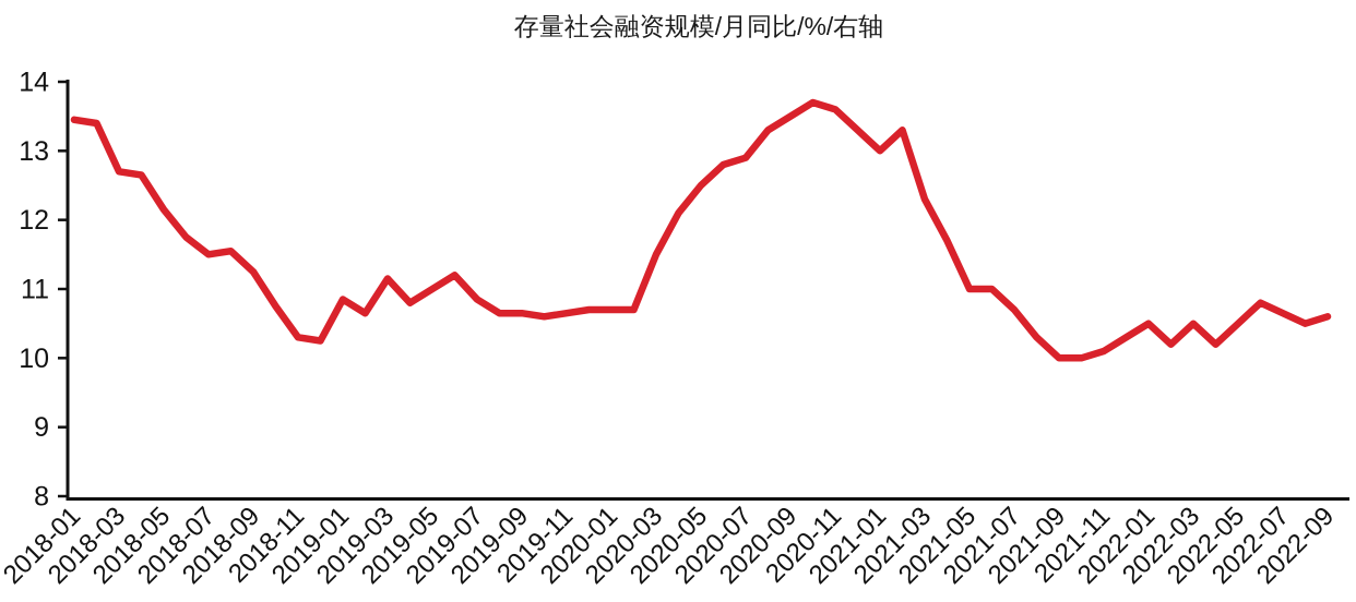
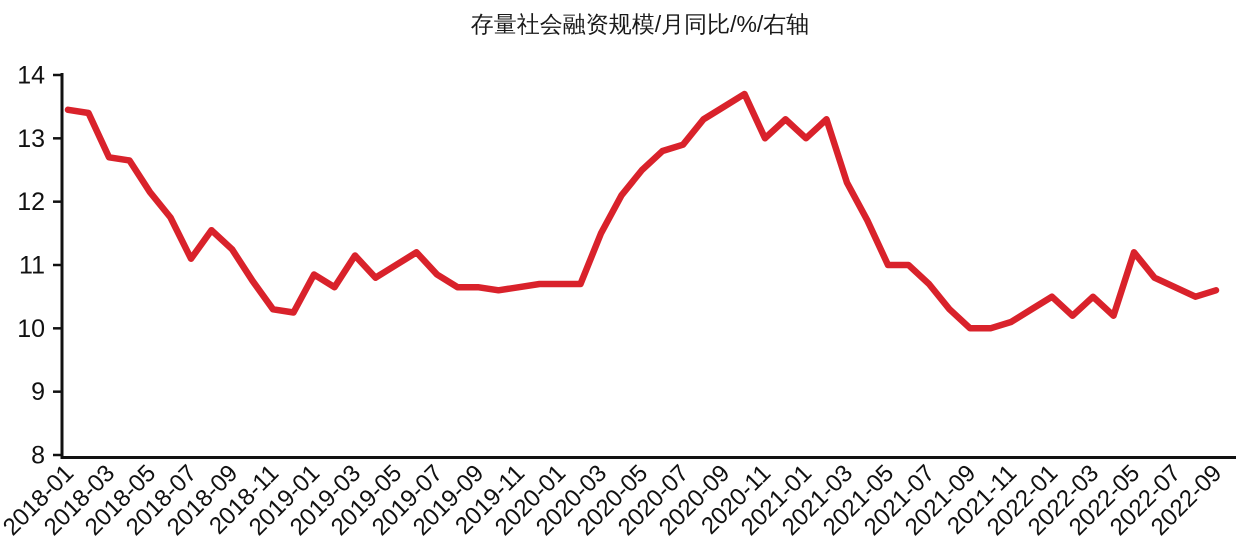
2018-07: 11.5 -> 11.1
2020-11: 13.6 -> 13.0
2022-05: 10.5 -> 11.2
